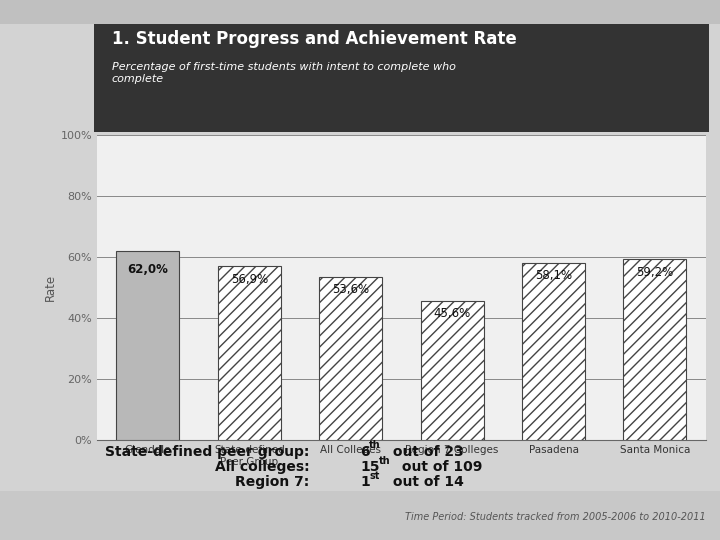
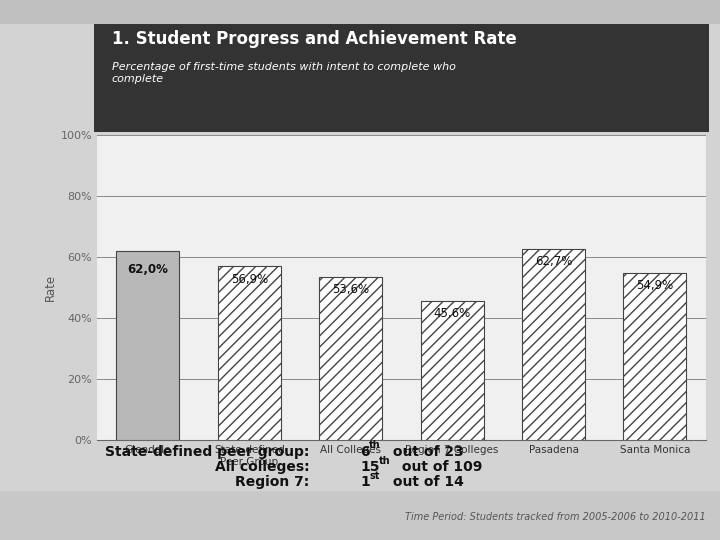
Pasadena: 58,1% -> 62,7%
Santa Monica: 59,2% -> 54,9%
